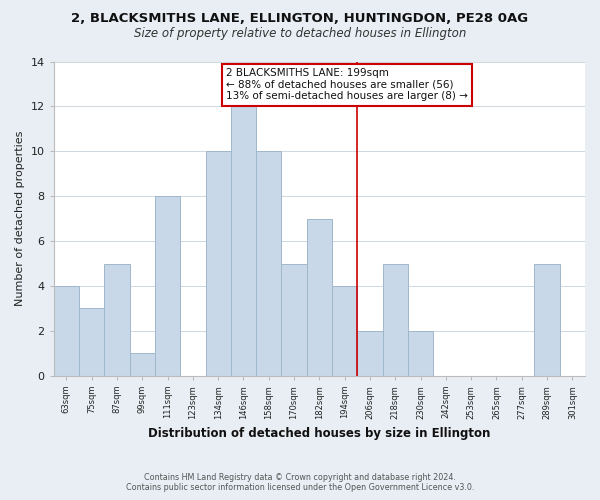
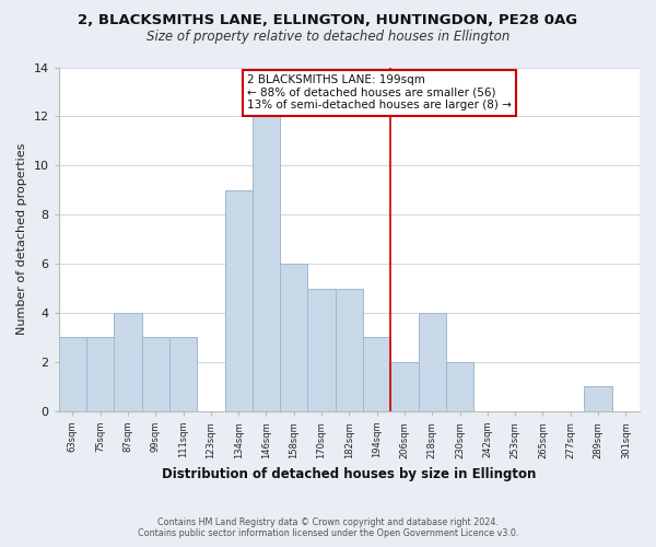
63sqm: 4 -> 3
87sqm: 5 -> 4
99sqm: 1 -> 3
111sqm: 8 -> 3
134sqm: 10 -> 9
158sqm: 10 -> 6
182sqm: 7 -> 5
194sqm: 4 -> 3
218sqm: 5 -> 4
289sqm: 5 -> 1
